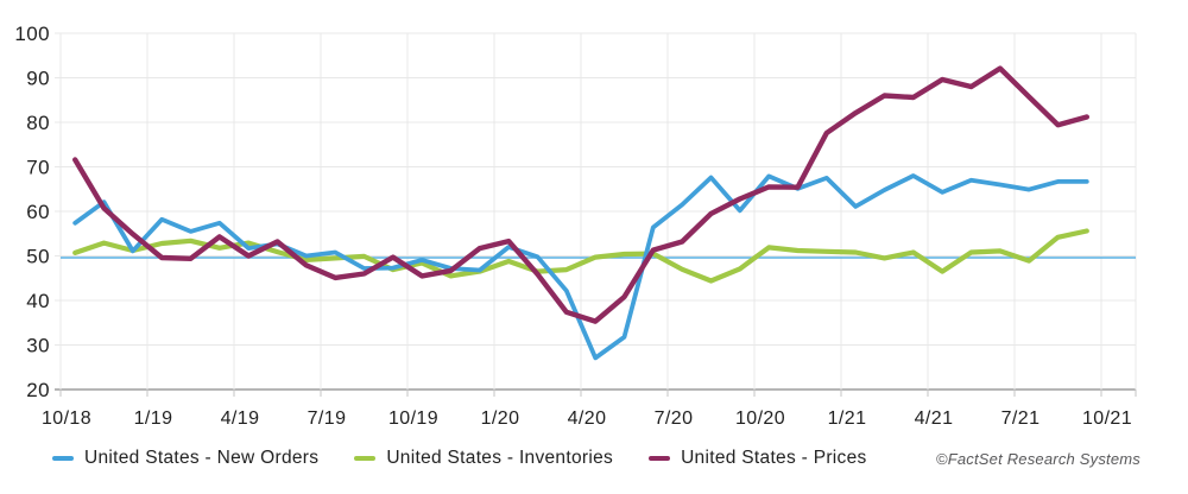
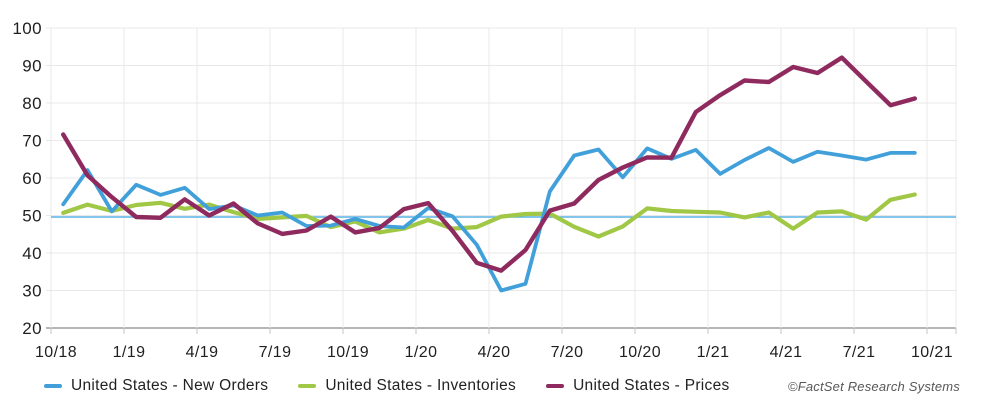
United States - New Orders/10/18: 57 -> 53
United States - New Orders/4/20: 27 -> 30
United States - New Orders/7/20: 62 -> 66
